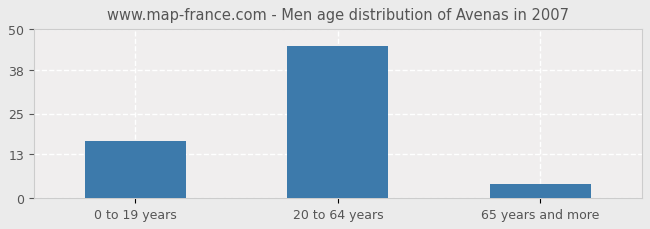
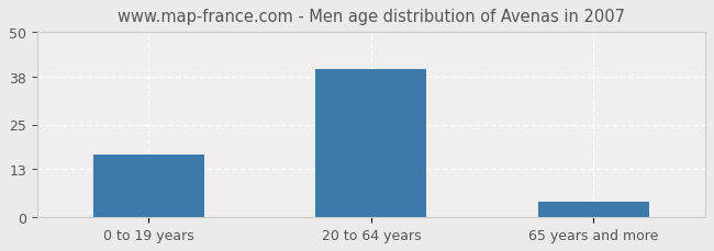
20 to 64 years: 45 -> 40
